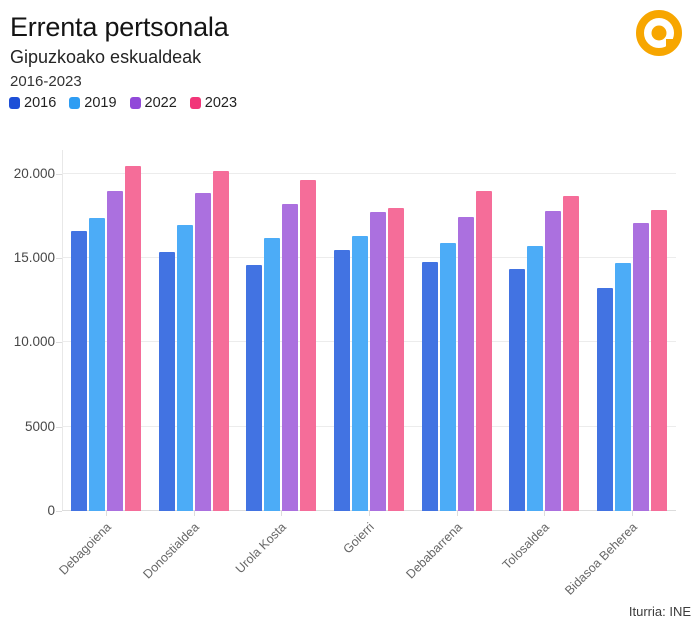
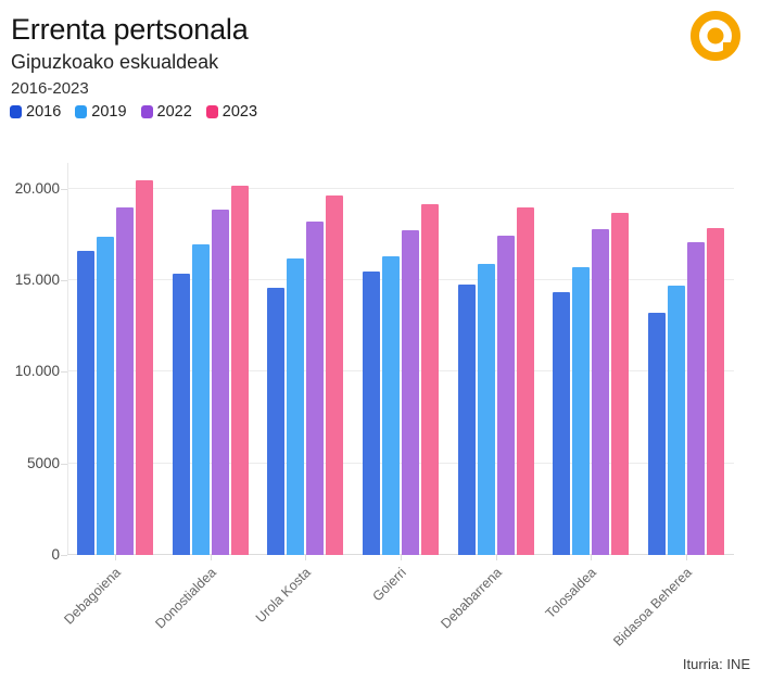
2023/Goierri: 18000 -> 19200
